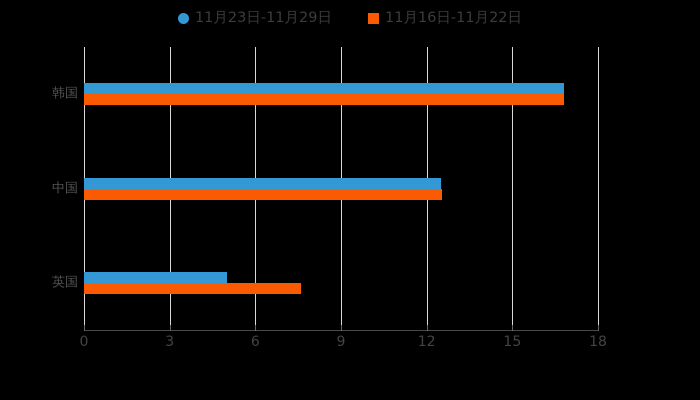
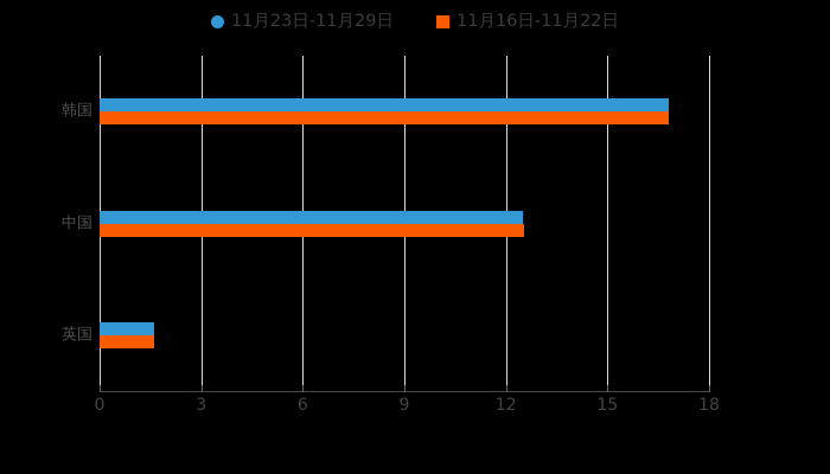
11月23日-11月29日/英国: 5.0 -> 1.6
11月16日-11月22日/英国: 7.6 -> 1.6
